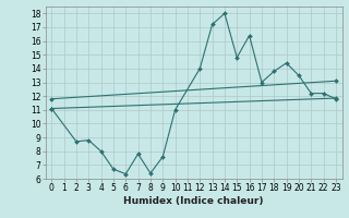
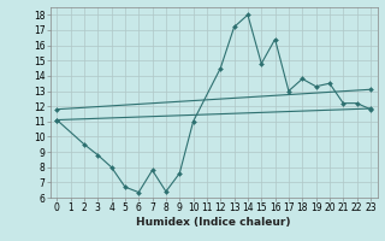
2: 8.7 -> 9.5
12: 14.0 -> 14.5
19: 14.4 -> 13.3
